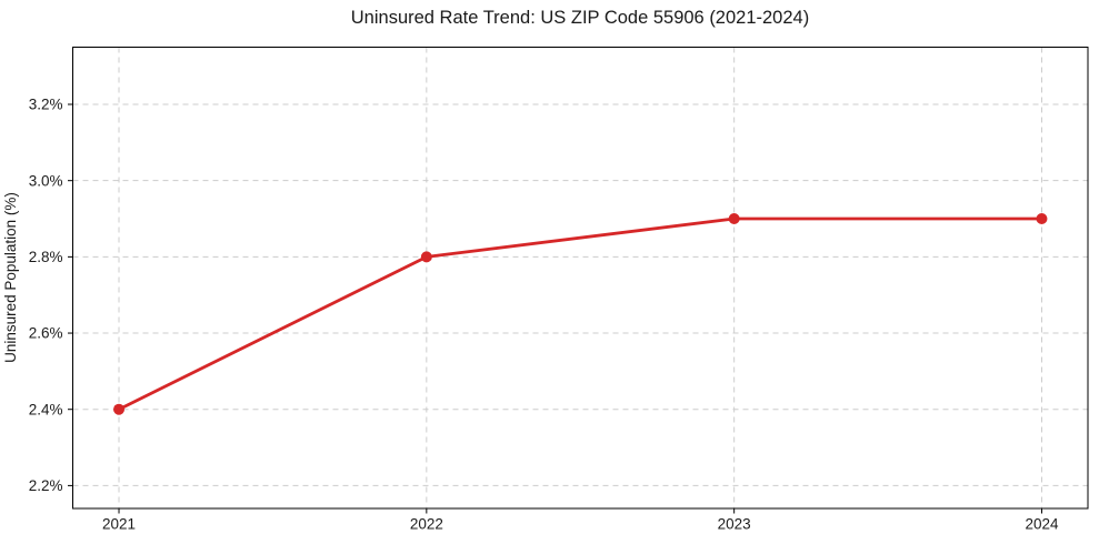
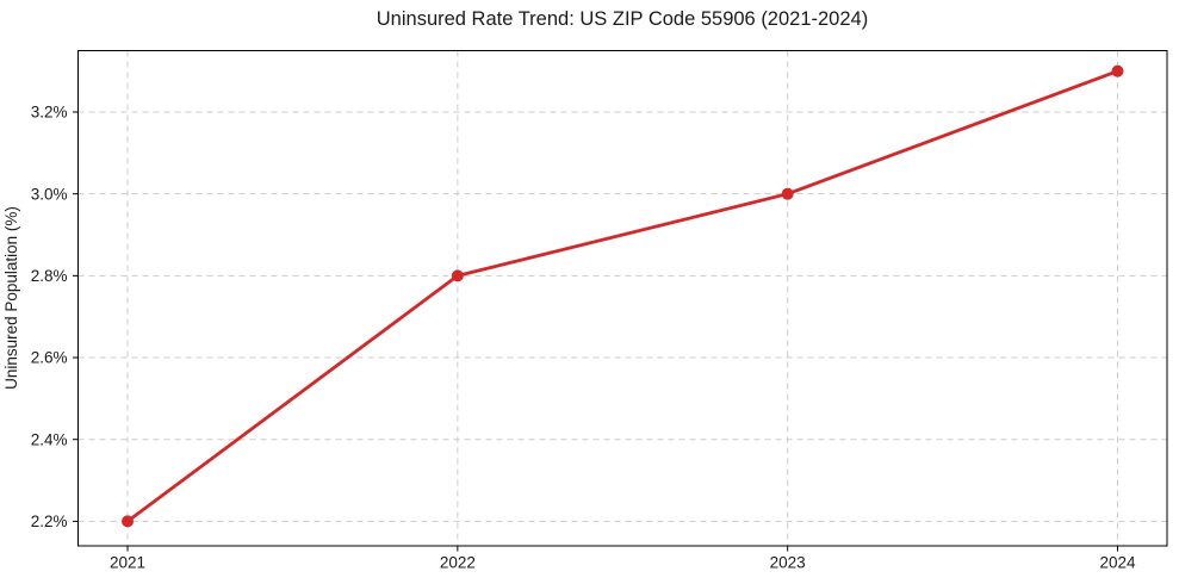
2021: 2.4% -> 2.2%
2023: 2.9% -> 3.0%
2024: 2.9% -> 3.3%
